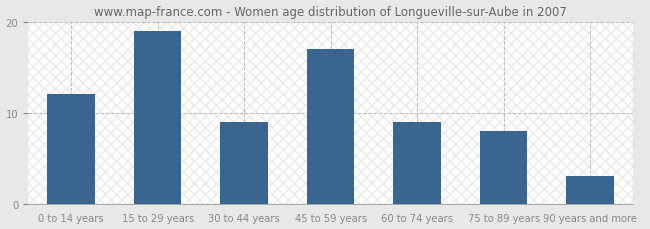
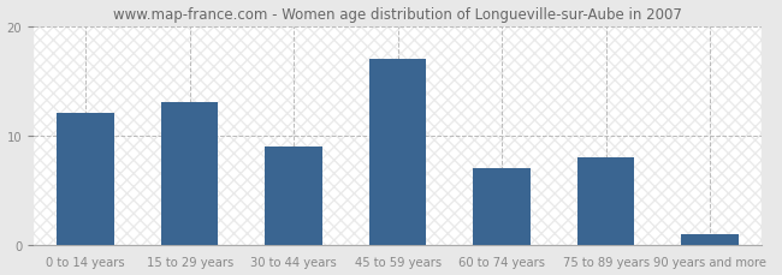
15 to 29 years: 19 -> 13
60 to 74 years: 9 -> 7
90 years and more: 3 -> 1
